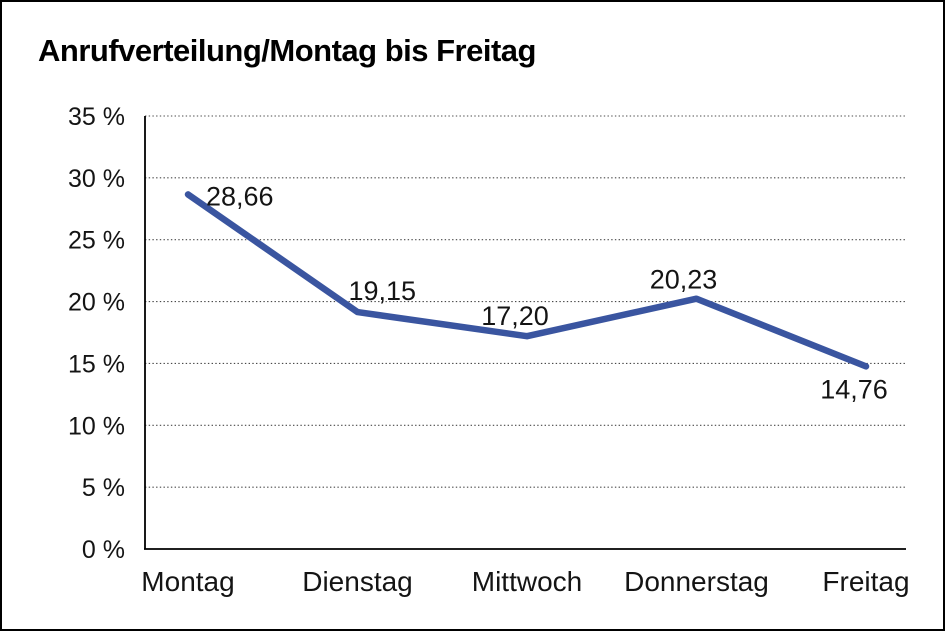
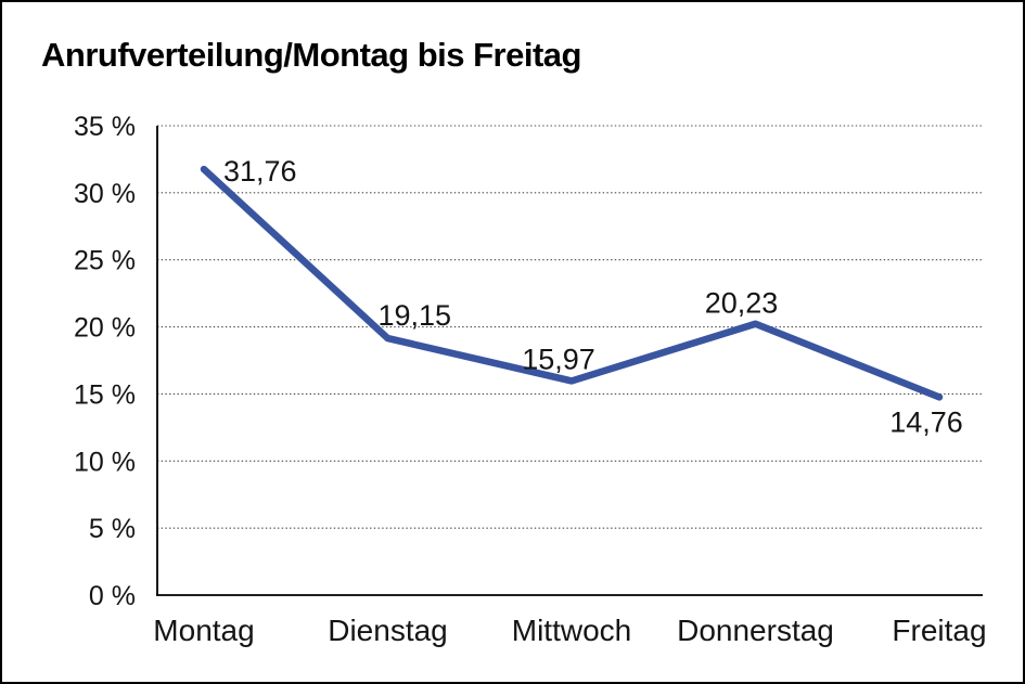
Montag: 28,66 -> 31,76
Mittwoch: 17,20 -> 15,97
